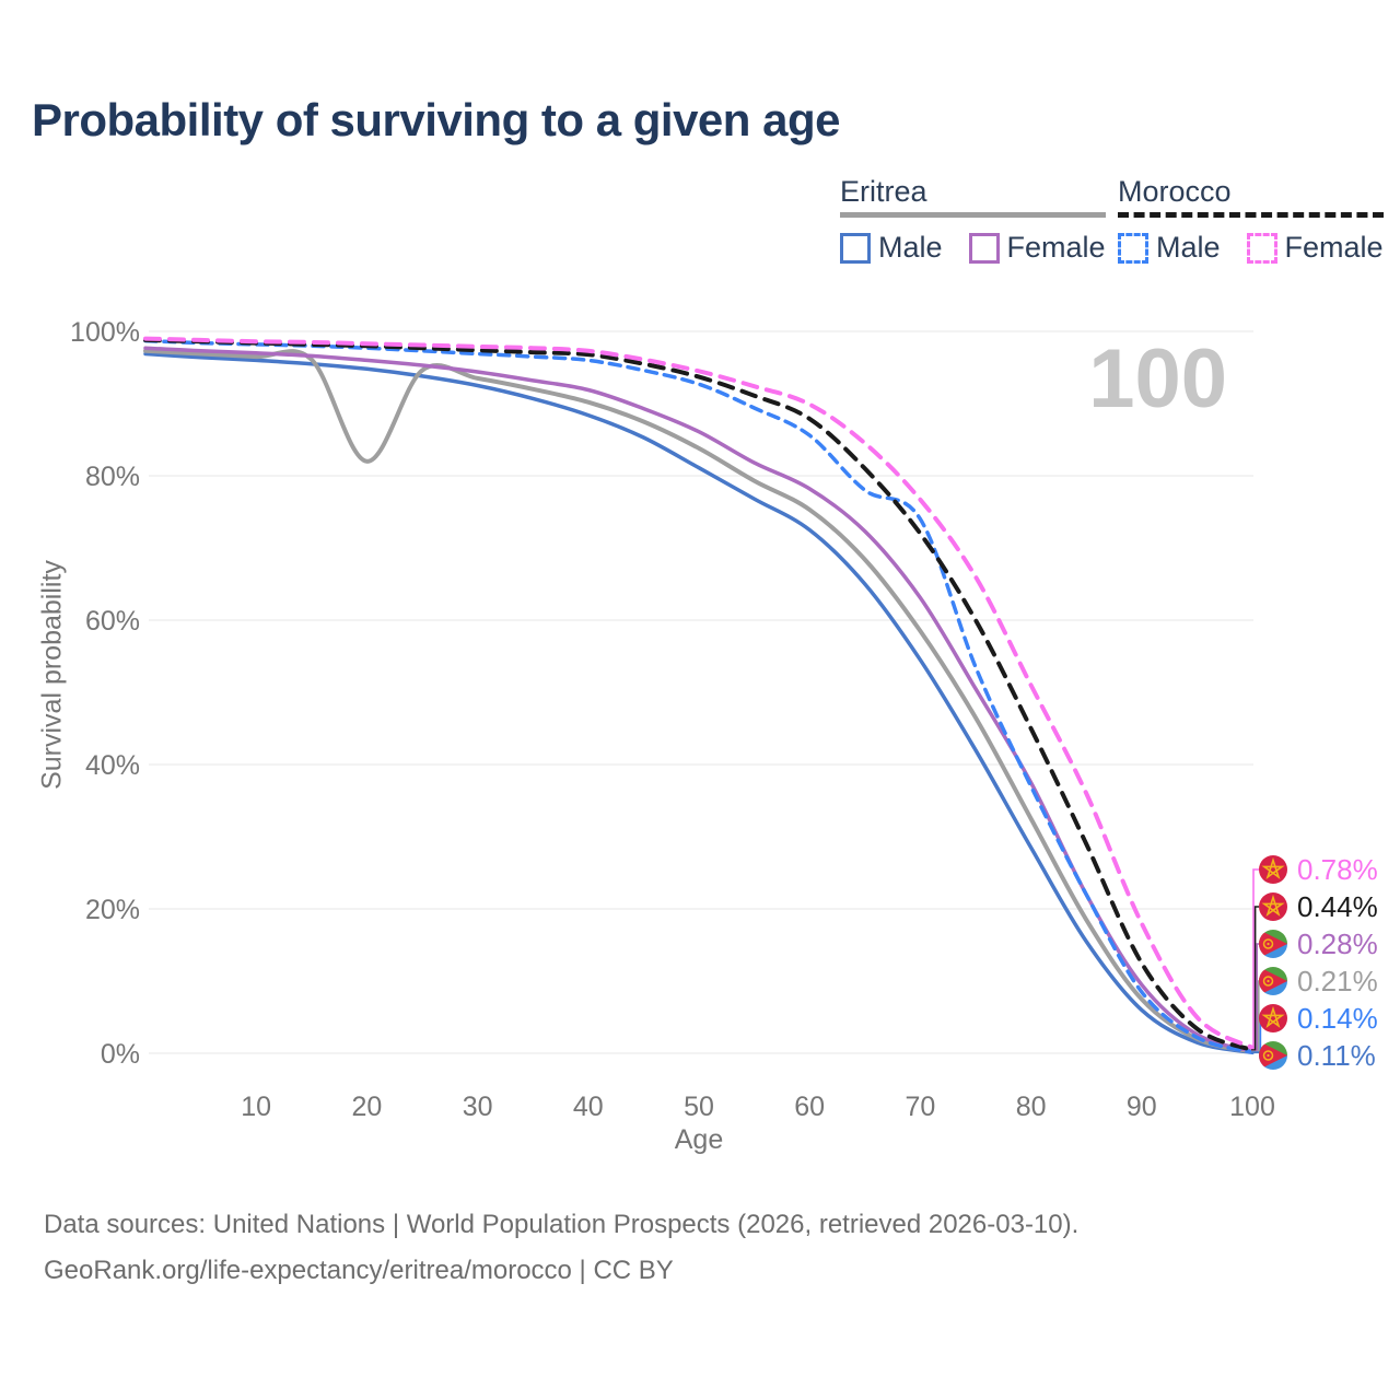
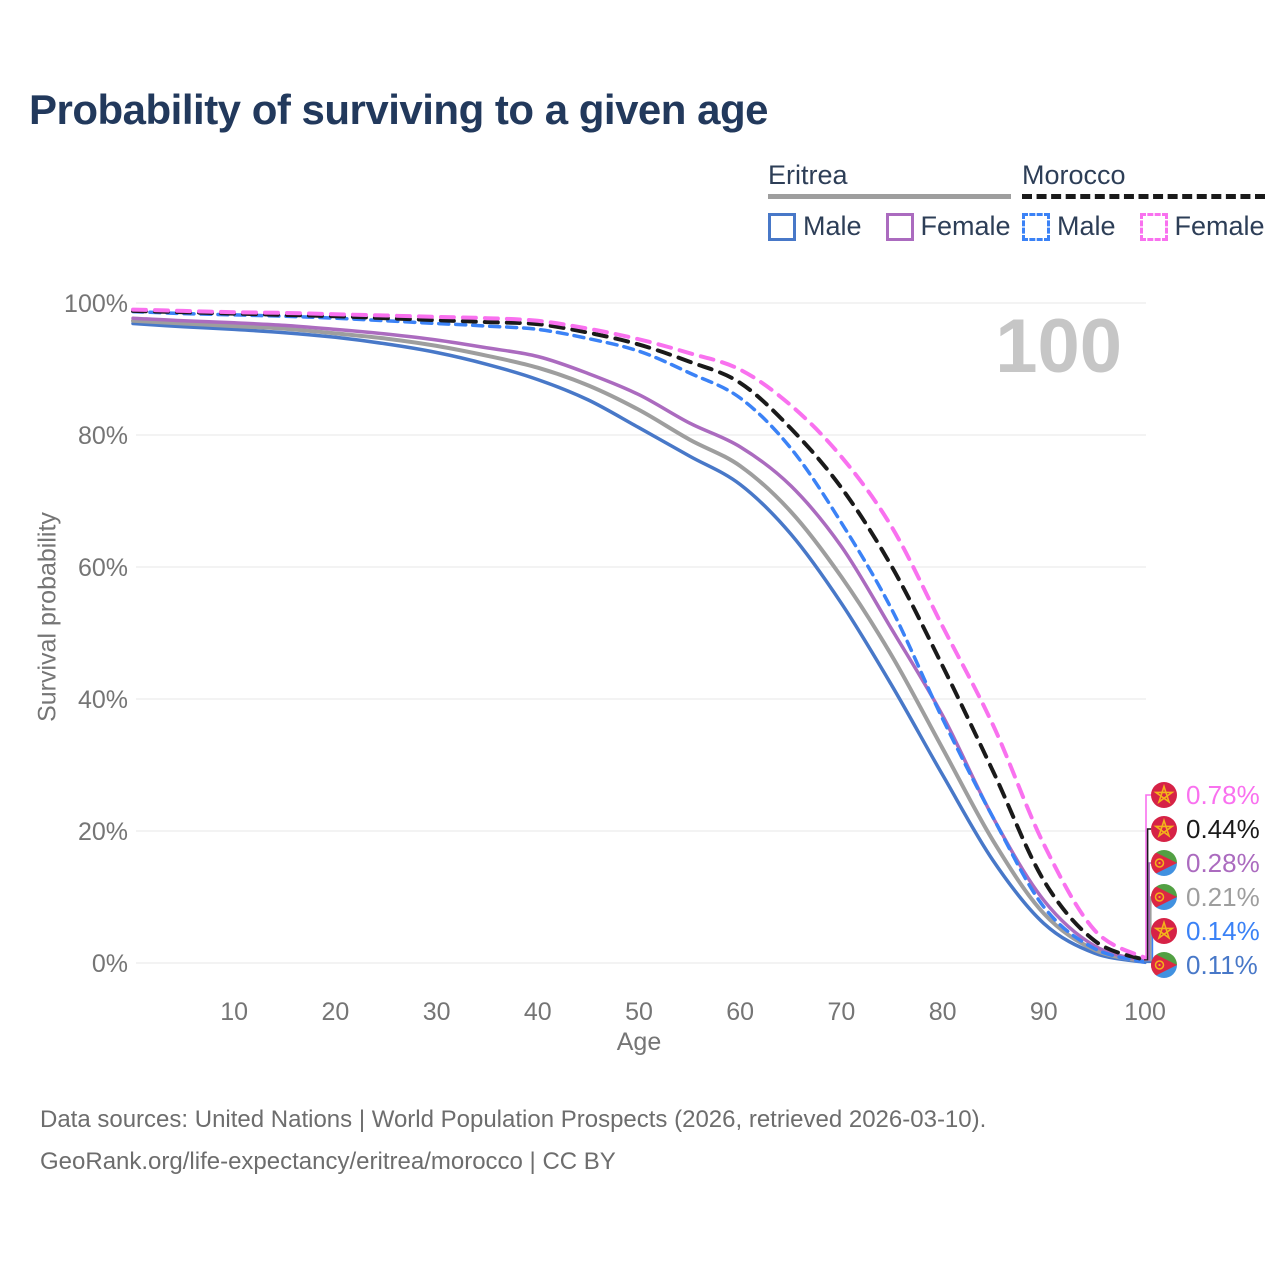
Eritrea/20: 82% -> 95%
Morocco Male/70: 74% -> 67%
